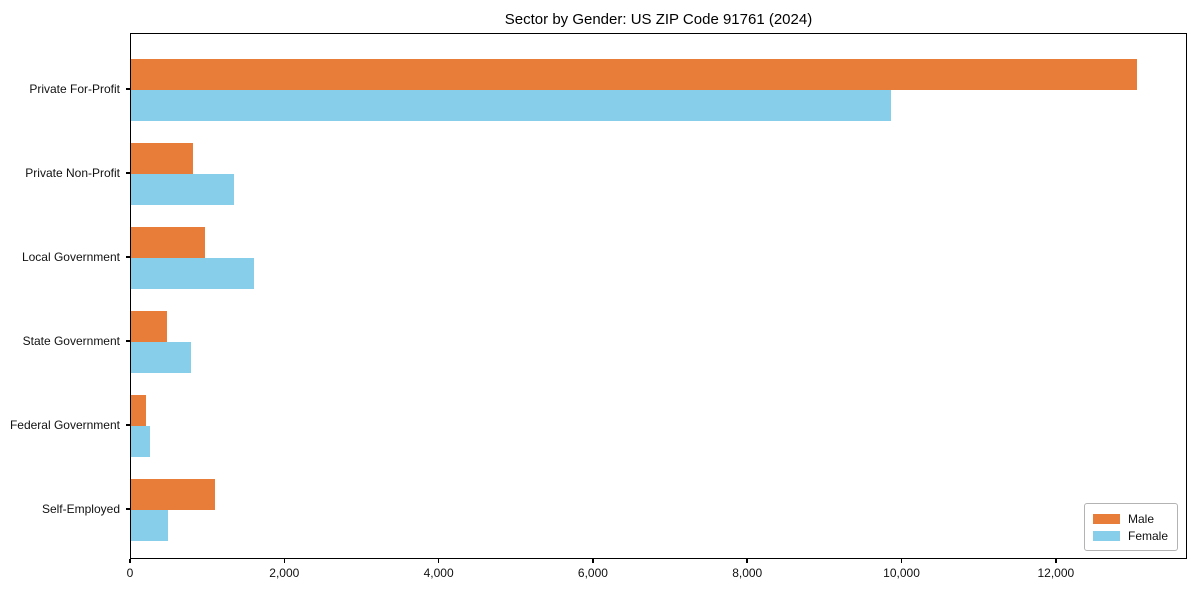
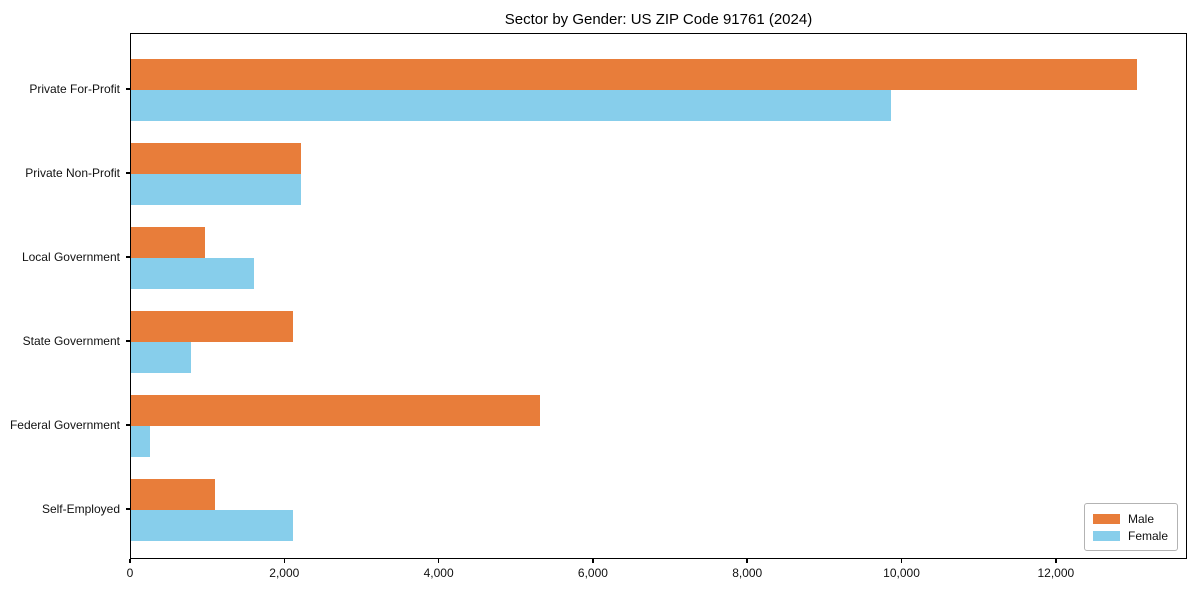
Male/Private Non-Profit: 800 -> 2200
Female/Private Non-Profit: 1300 -> 2200
Male/State Government: 500 -> 2100
Male/Federal Government: 200 -> 5300
Female/Self-Employed: 500 -> 2100
